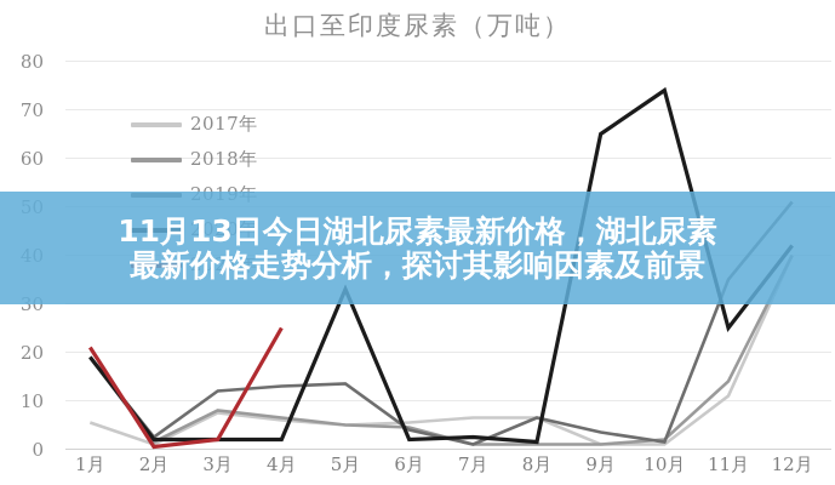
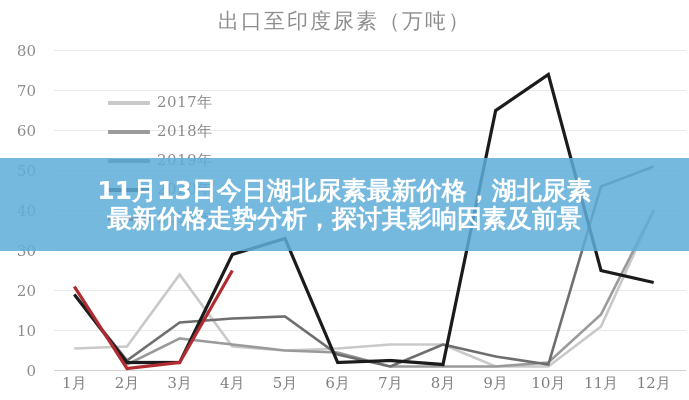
2017年/2月: 1 -> 6
2017年/3月: 8 -> 24
2020年/4月: 2 -> 29
2019年/11月: 35 -> 46
2020年/12月: 42 -> 22
